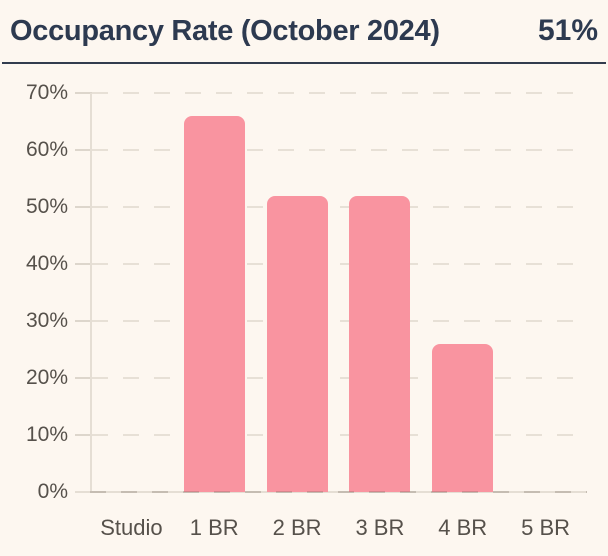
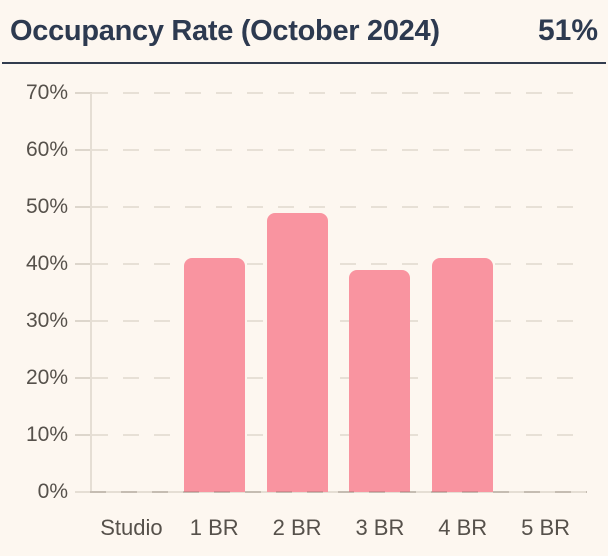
1 BR: 66% -> 41%
2 BR: 52% -> 49%
3 BR: 52% -> 39%
4 BR: 26% -> 41%
